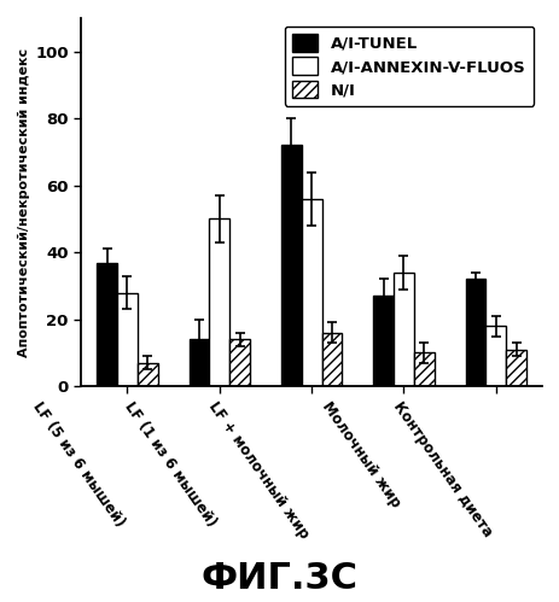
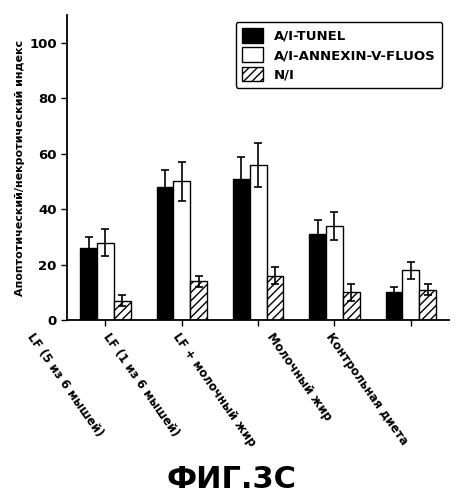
A/I-TUNEL/LF (5 из 6 мышей): 37 -> 26
A/I-TUNEL/LF (1 из 6 мышей): 14 -> 48
A/I-TUNEL/LF + молочный жир: 72 -> 51
A/I-TUNEL/Молочный жир: 27 -> 31
A/I-TUNEL/Контрольная диета: 32 -> 10
